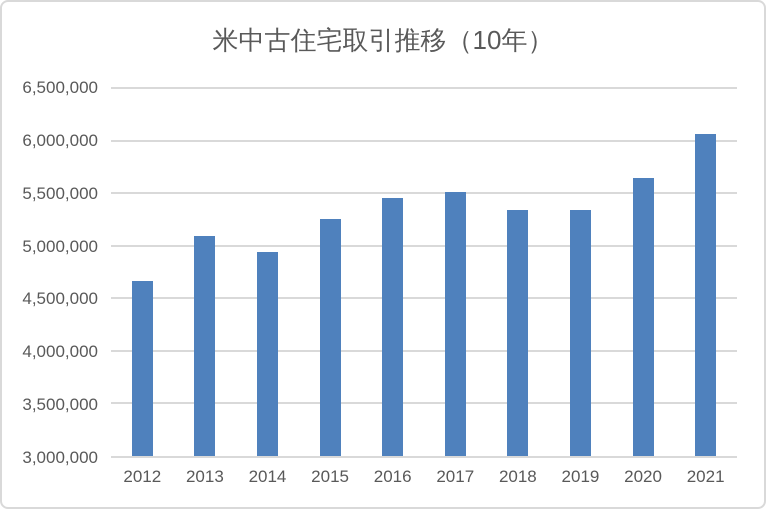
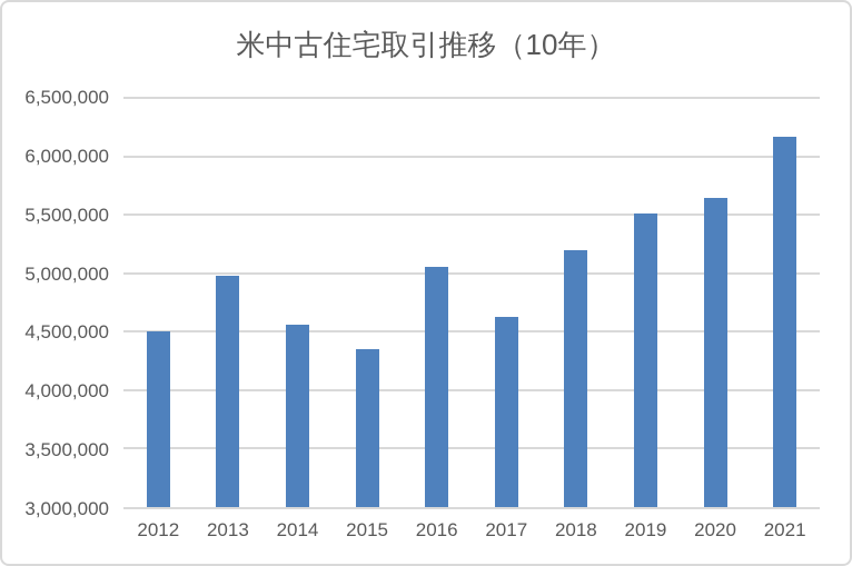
2012: 4660000 -> 4500000
2013: 5090000 -> 4980000
2014: 4940000 -> 4560000
2015: 5250000 -> 4350000
2016: 5450000 -> 5050000
2017: 5510000 -> 4630000
2018: 5340000 -> 5200000
2019: 5340000 -> 5510000
2021: 6060000 -> 6170000
